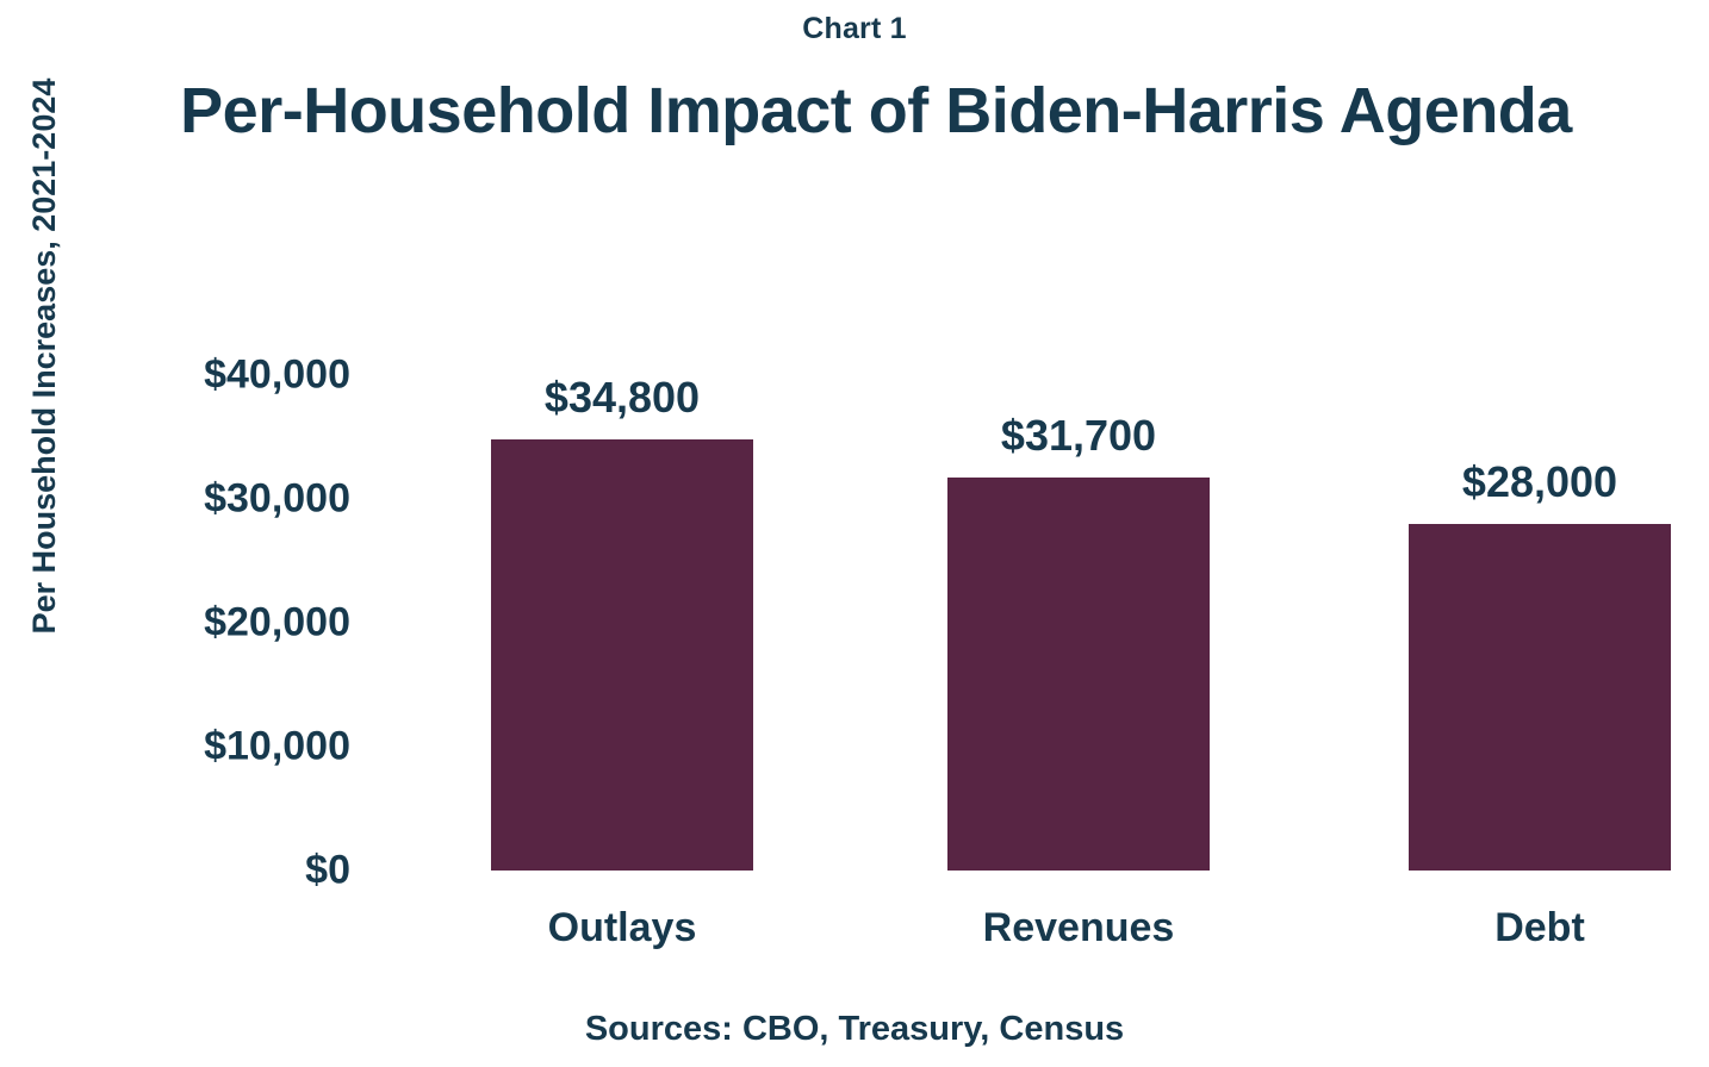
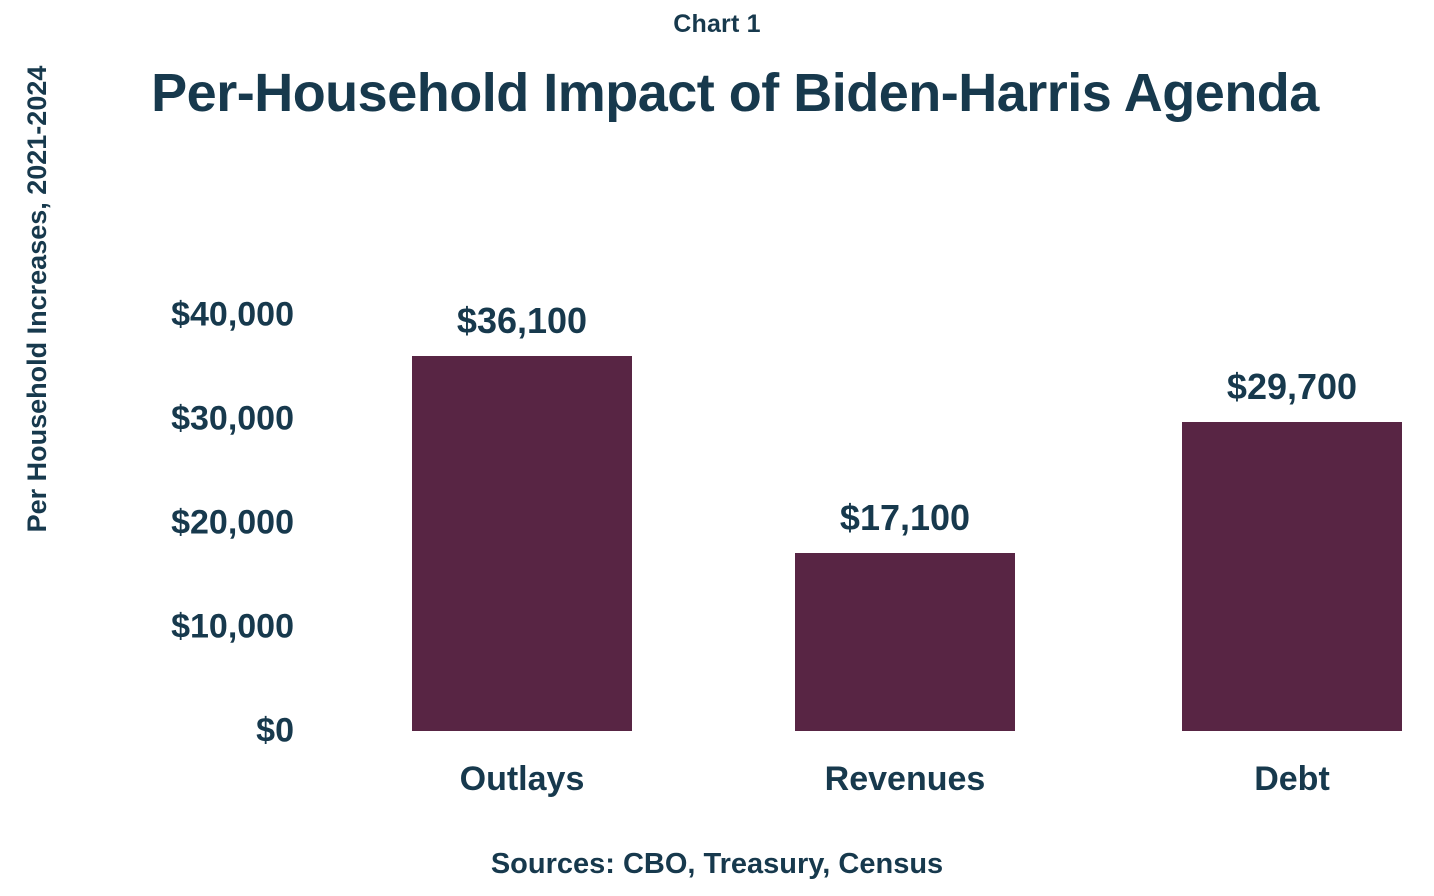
Outlays: $34,800 -> $36,100
Revenues: $31,700 -> $17,100
Debt: $28,000 -> $29,700
